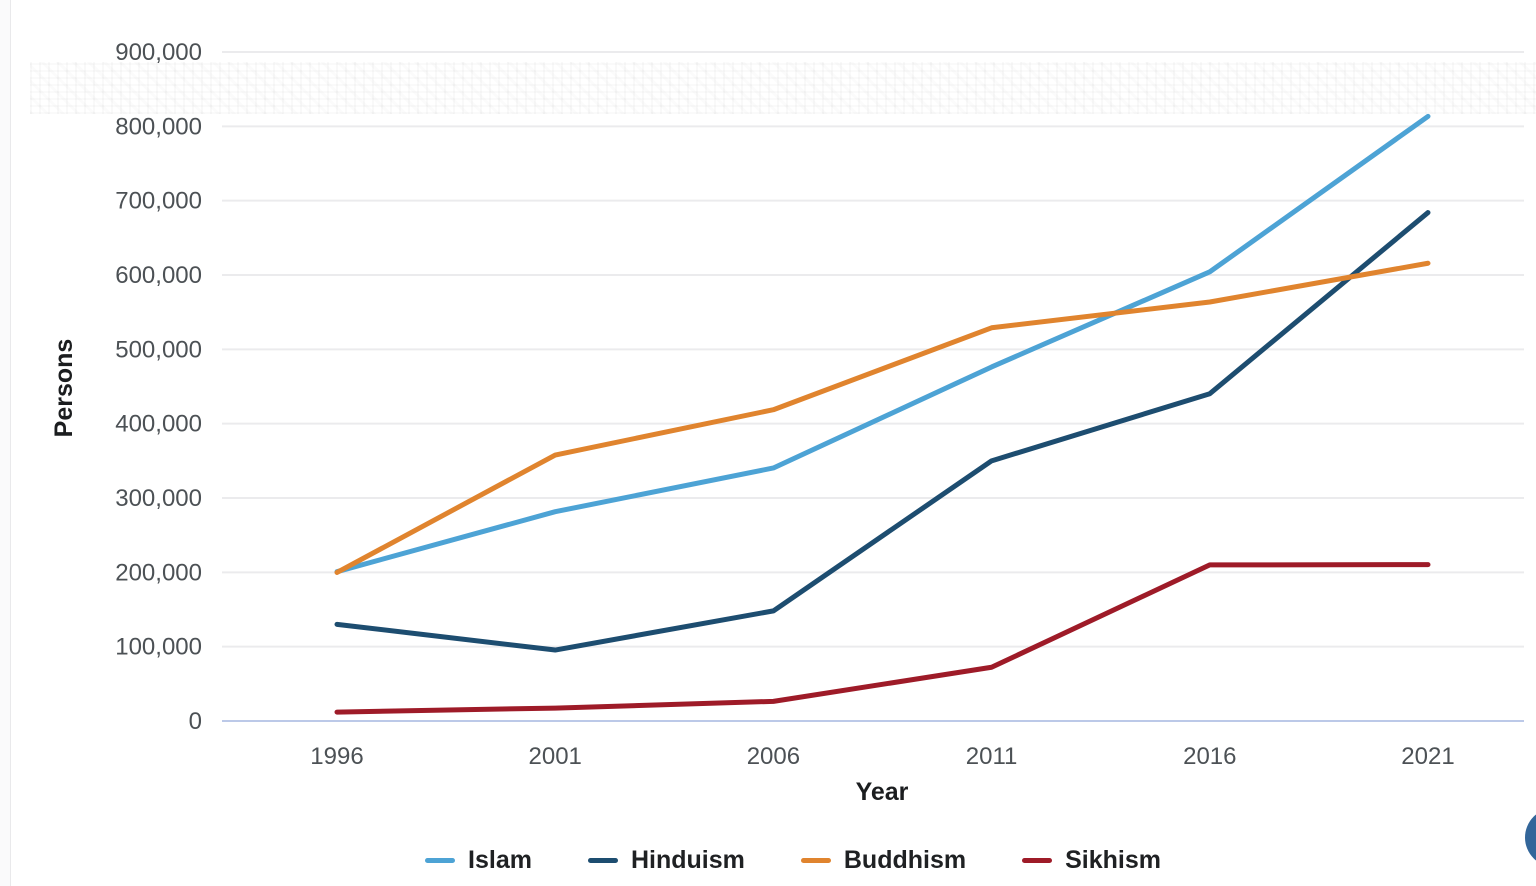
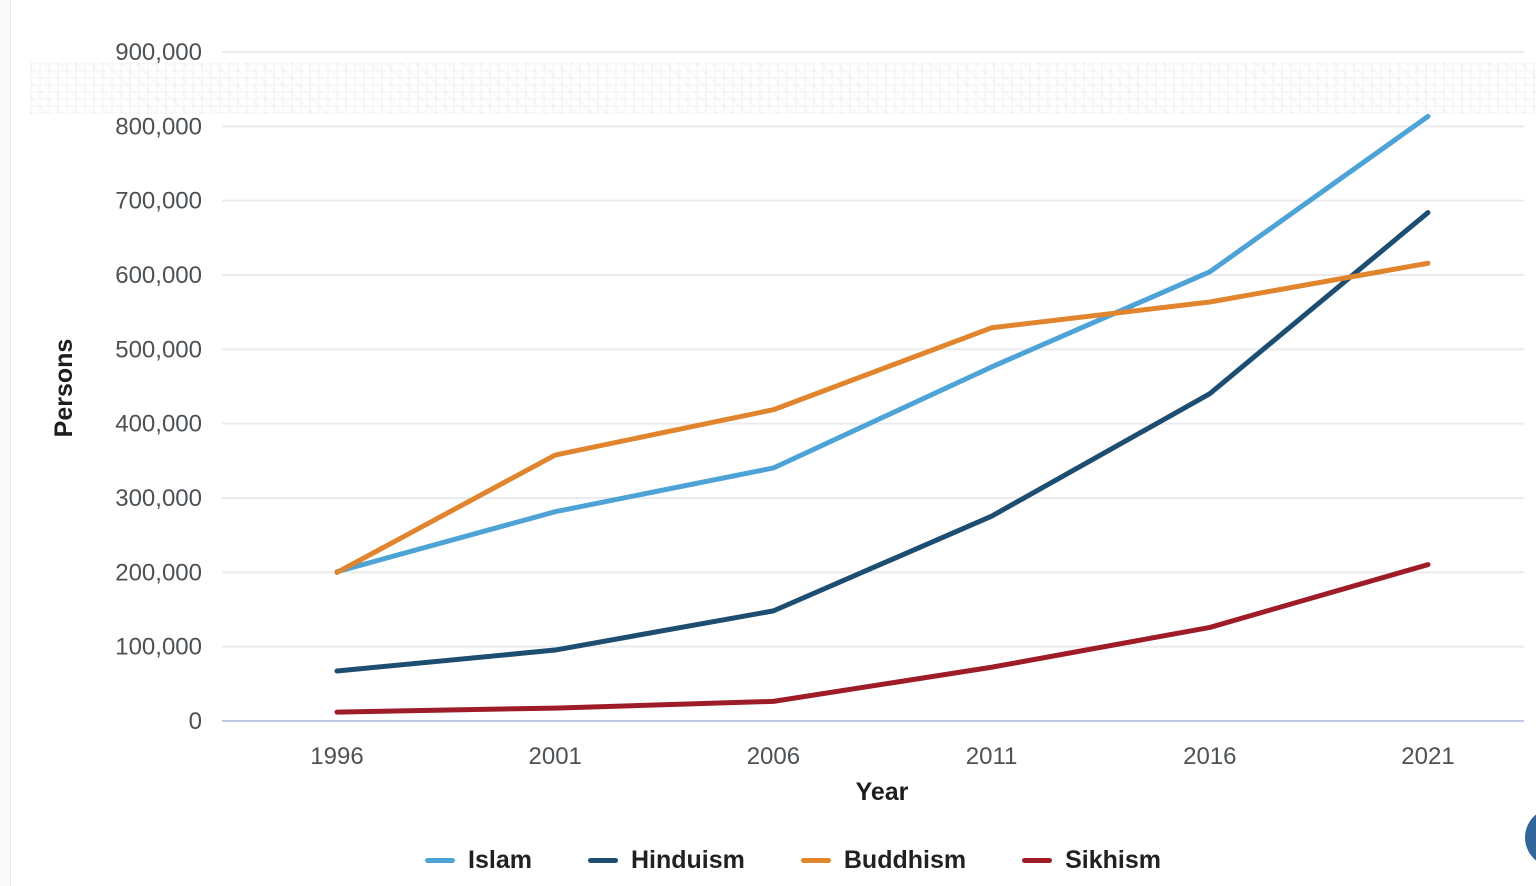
Hinduism/1996: 130000 -> 70000
Hinduism/2011: 350000 -> 280000
Sikhism/2016: 210000 -> 130000
